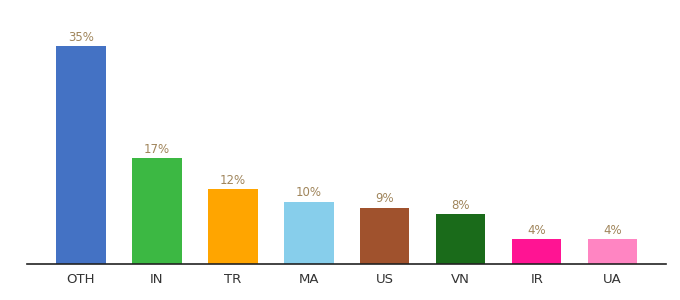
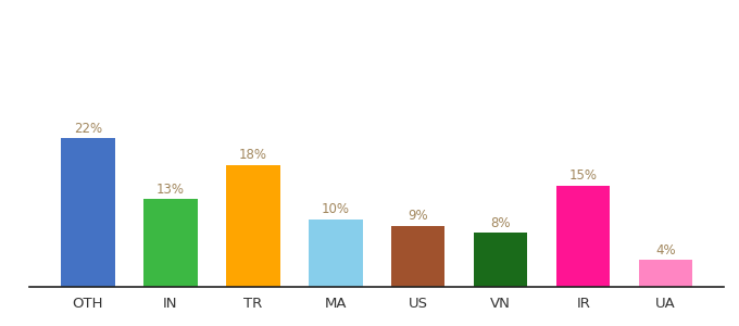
OTH: 35% -> 22%
IN: 17% -> 13%
TR: 12% -> 18%
IR: 4% -> 15%
